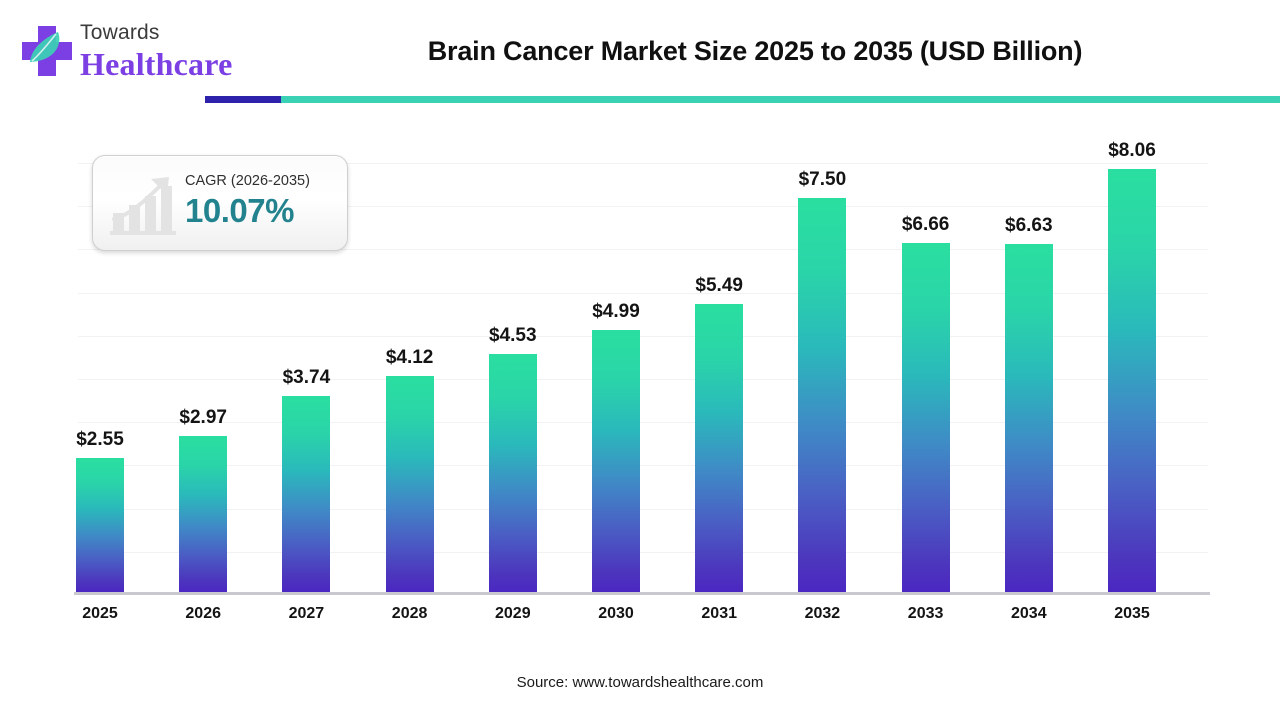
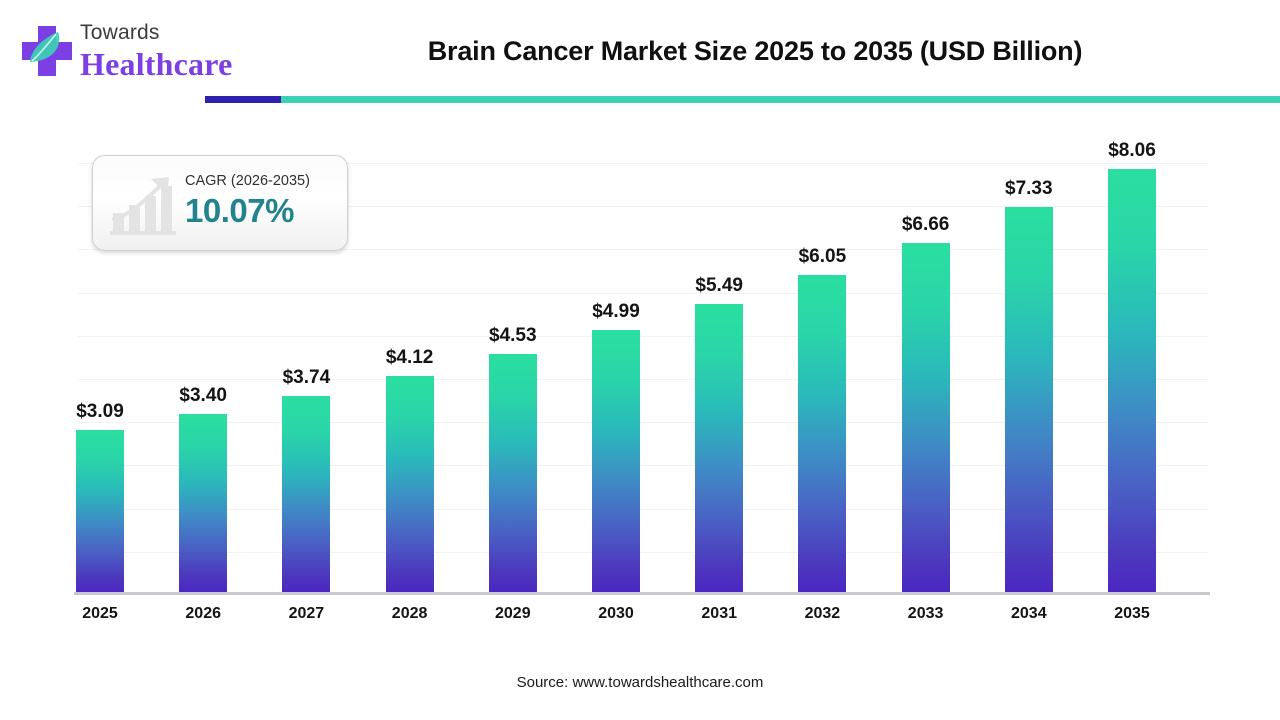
2025: $2.55 -> $3.09
2026: $2.97 -> $3.40
2032: $7.50 -> $6.05
2034: $6.63 -> $7.33
